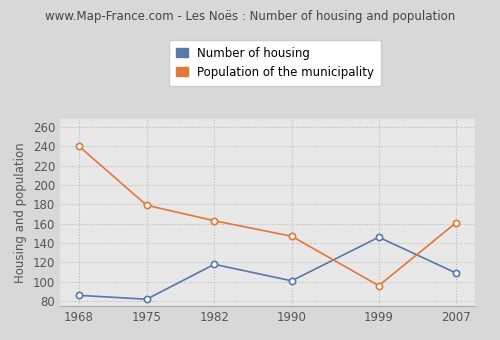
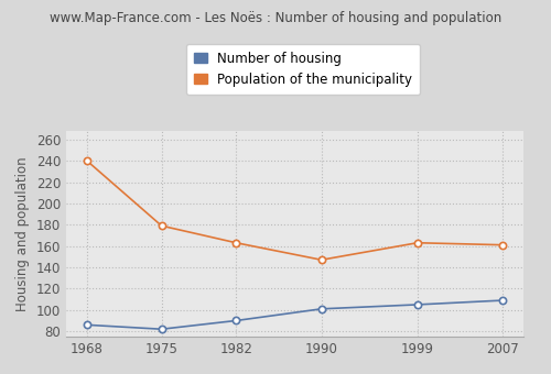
Number of housing/1982: 118 -> 90
Number of housing/1999: 146 -> 105
Population of the municipality/1999: 96 -> 163
